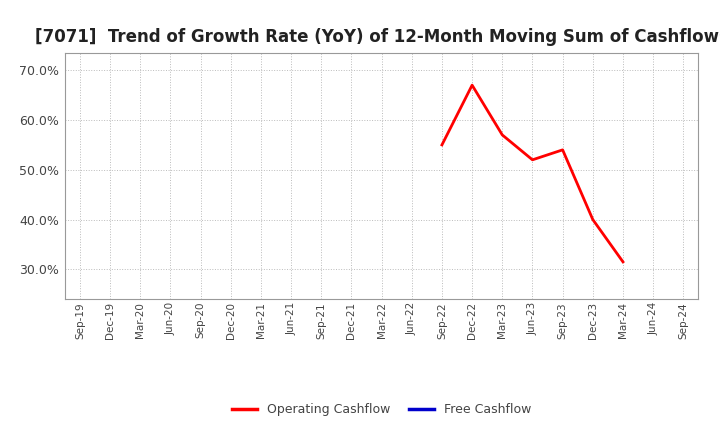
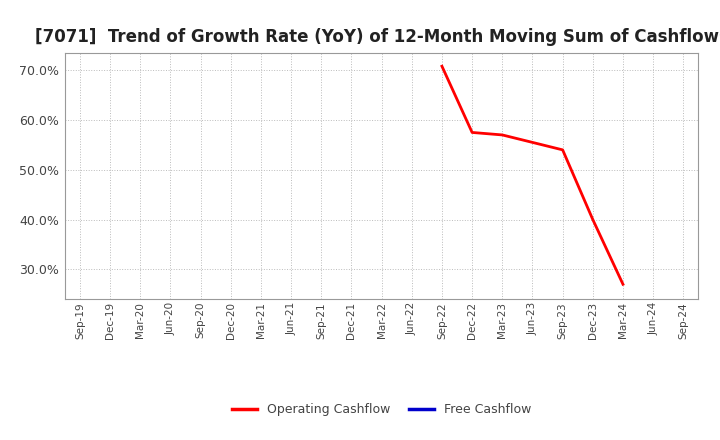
Sep-22: 55.0% -> 70.8%
Dec-22: 67.0% -> 57.5%
Jun-23: 52.0% -> 55.5%
Mar-24: 31.5% -> 27.0%
